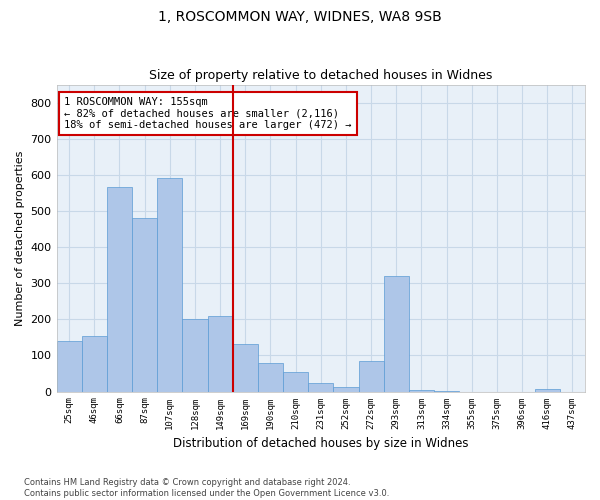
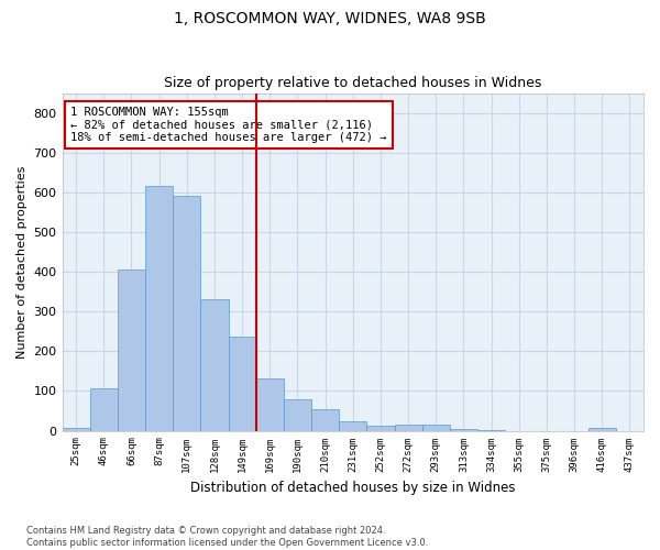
25sqm: 140 -> 7
46sqm: 155 -> 107
66sqm: 565 -> 405
87sqm: 480 -> 615
128sqm: 200 -> 330
149sqm: 210 -> 237
272sqm: 85 -> 15
293sqm: 320 -> 15
